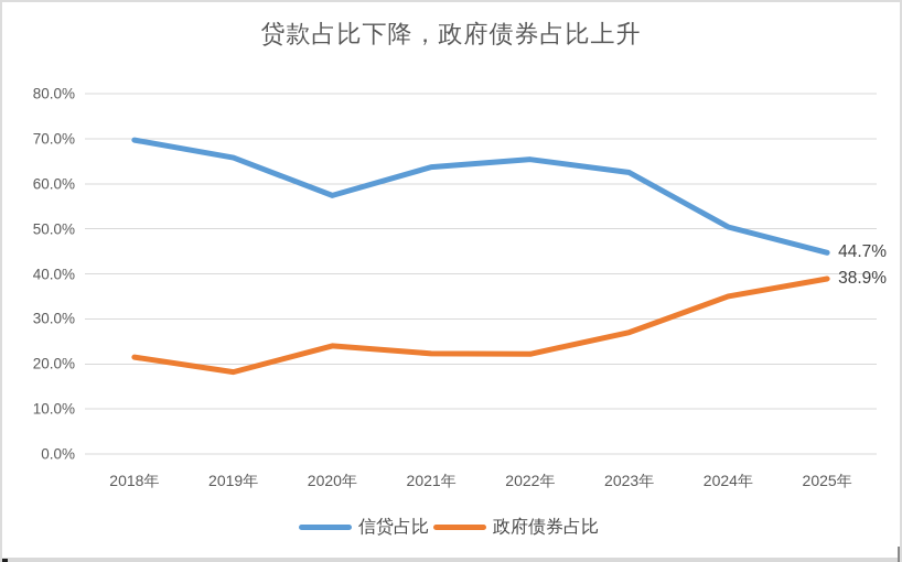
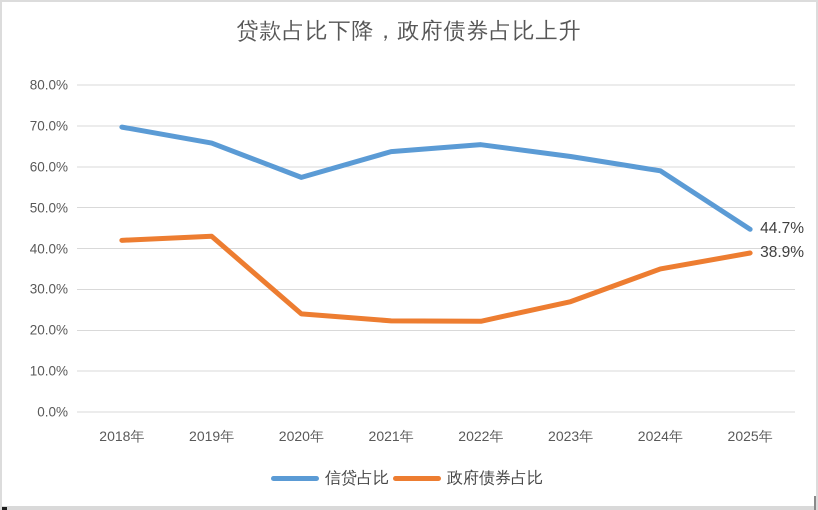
政府债券占比/2018年: 22% -> 42%
政府债券占比/2019年: 18% -> 43%
信贷占比/2024年: 50% -> 59%
